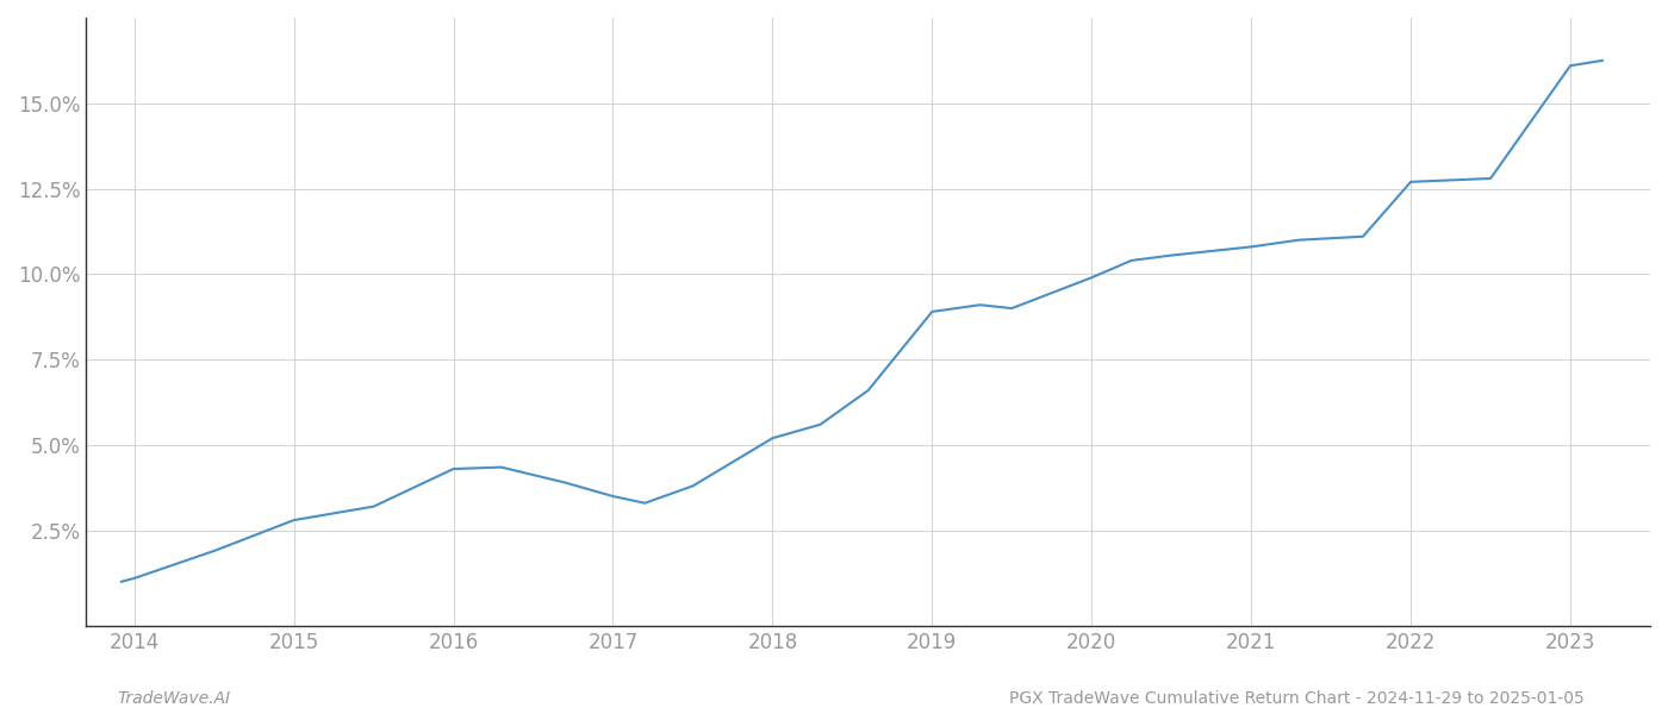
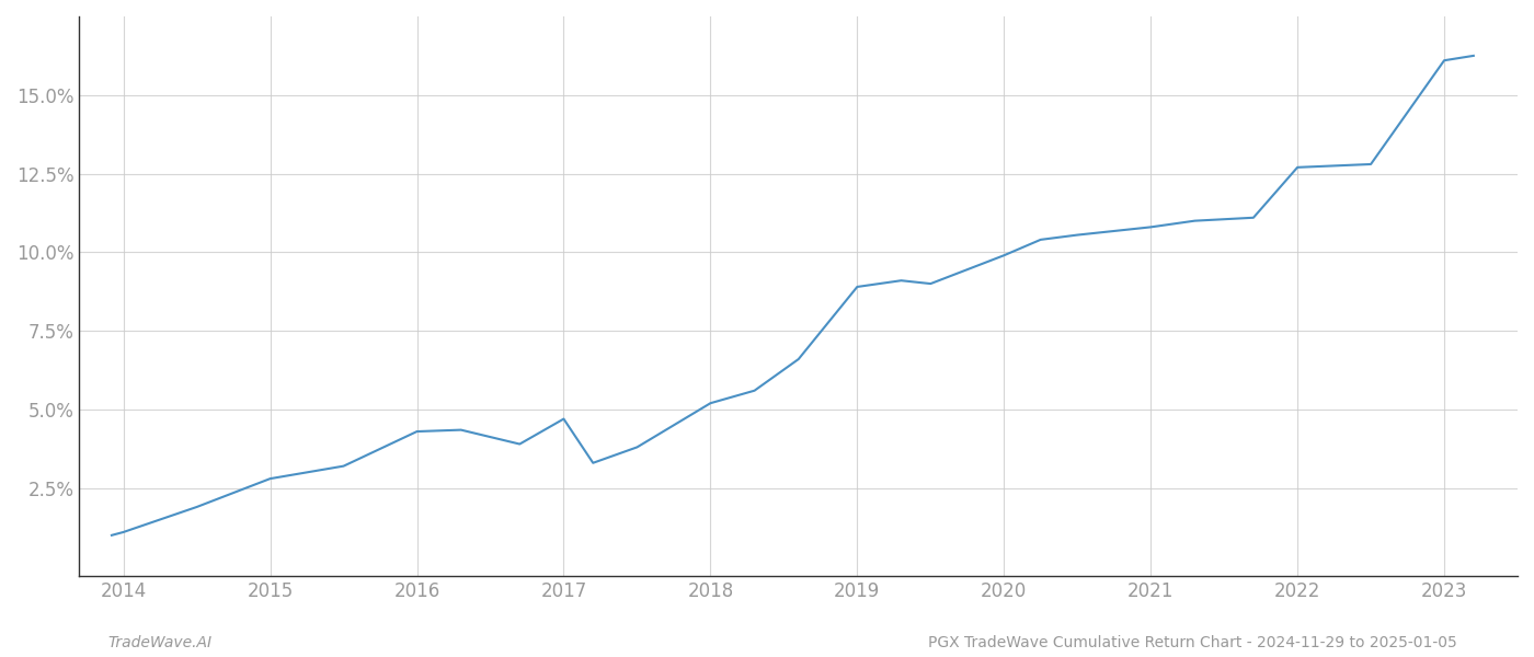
2017: 3.50% -> 4.70%
